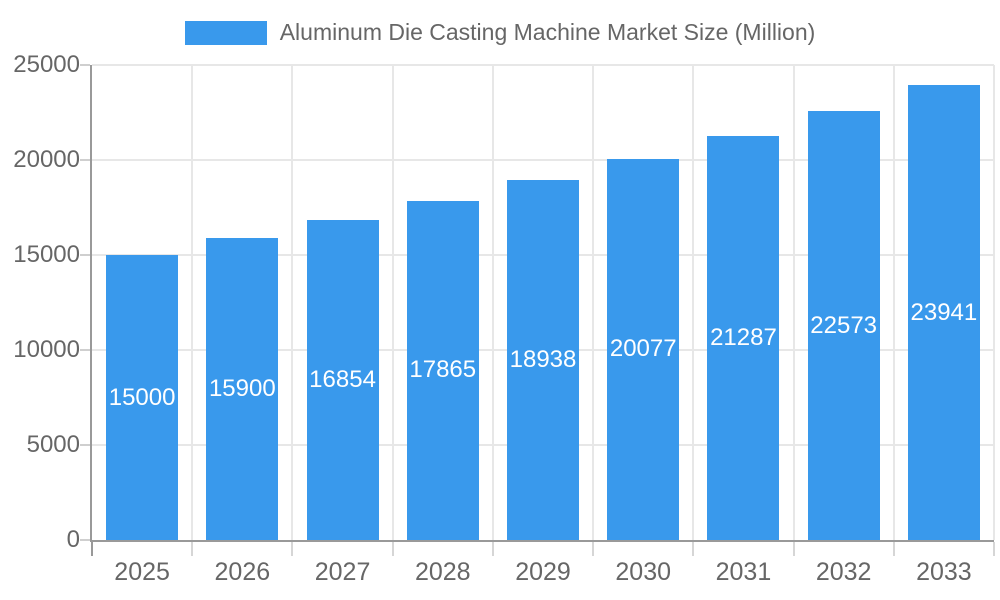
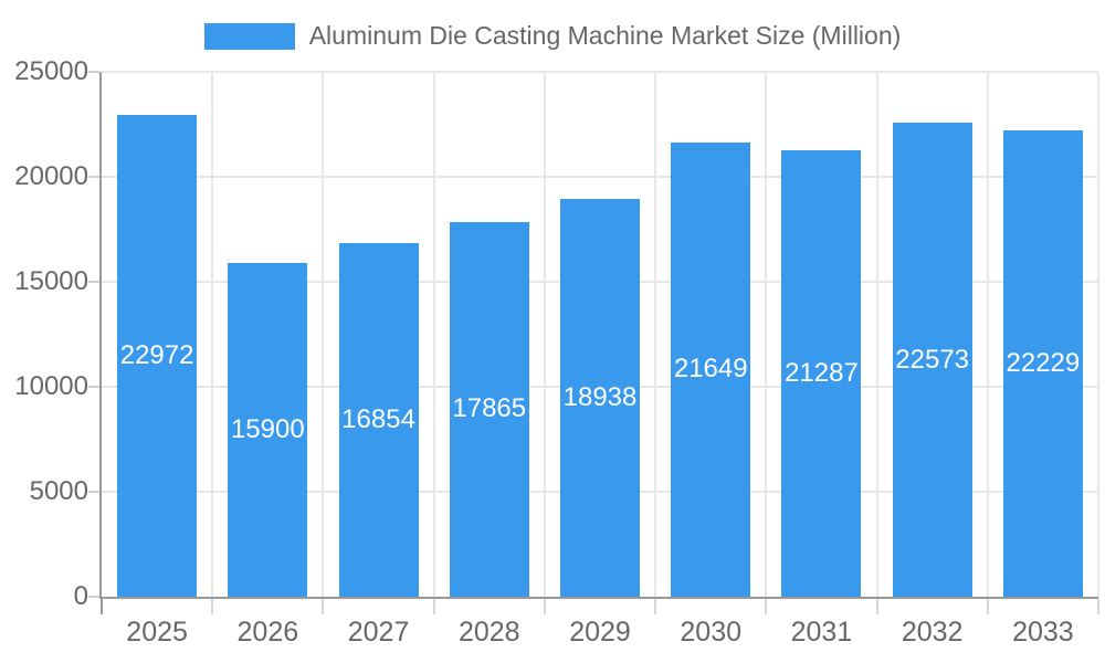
2025: 15000 -> 22972
2030: 20077 -> 21649
2033: 23941 -> 22229
